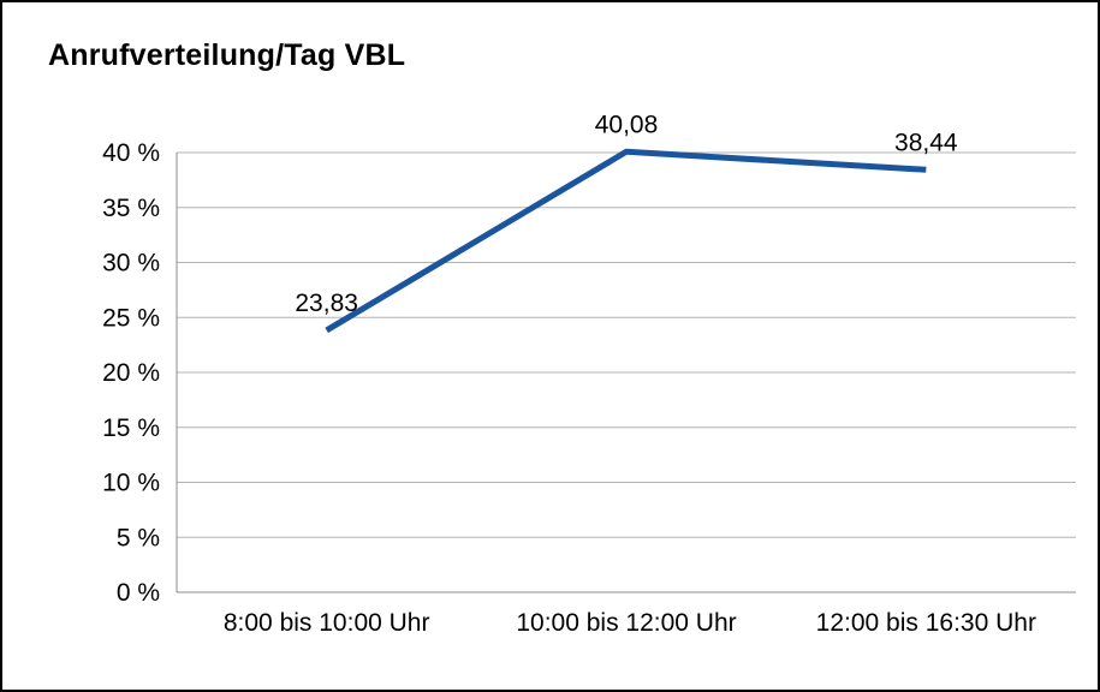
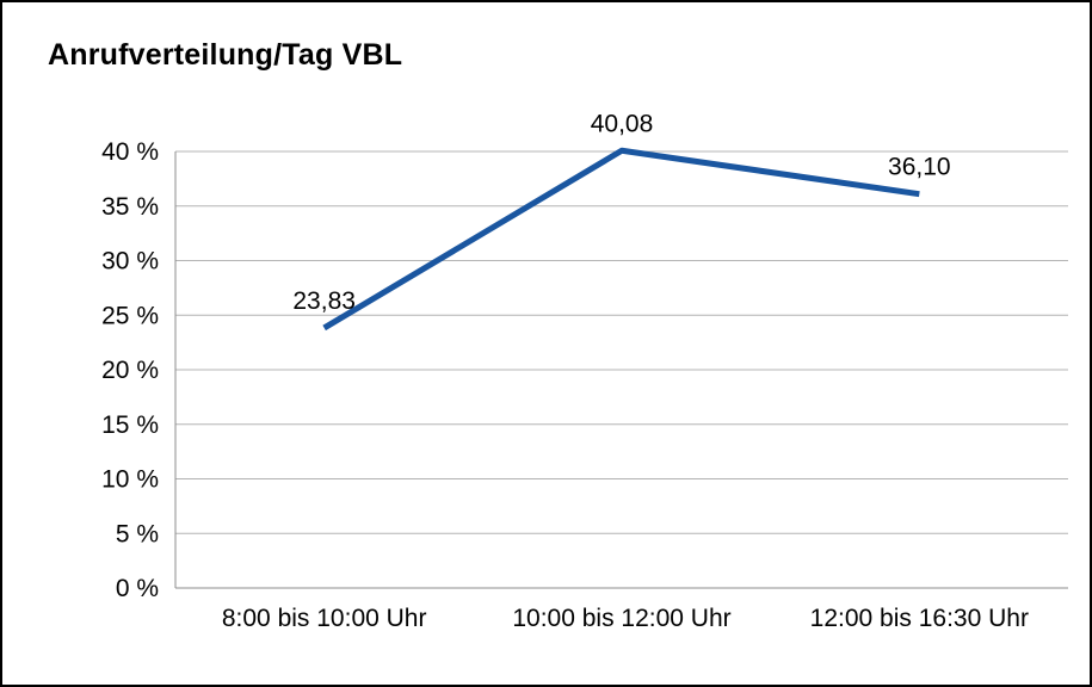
12:00 bis 16:30 Uhr: 38,44 -> 36,10
